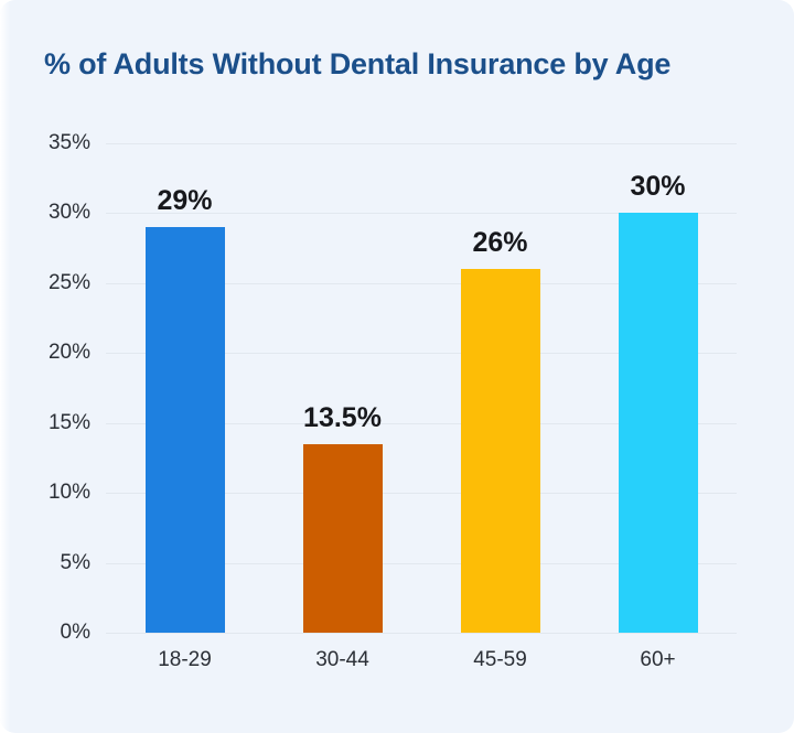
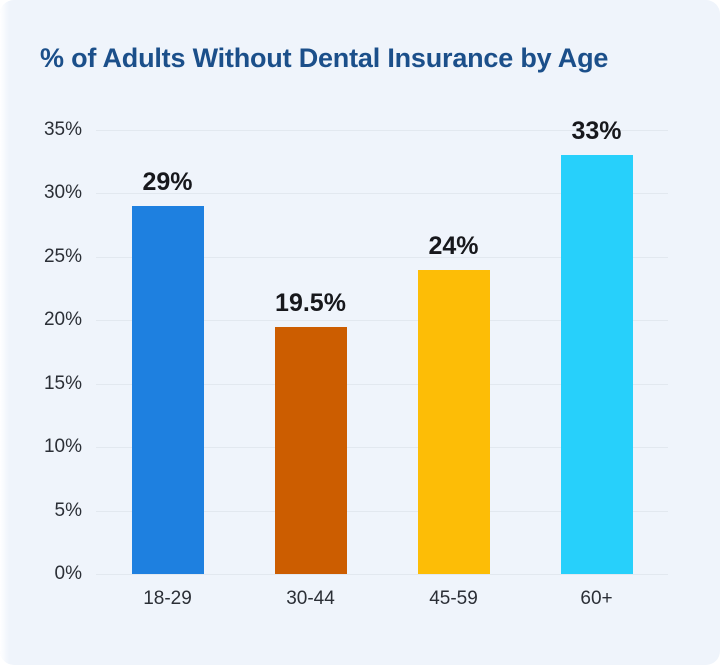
30-44: 13.5% -> 19.5%
45-59: 26% -> 24%
60+: 30% -> 33%
